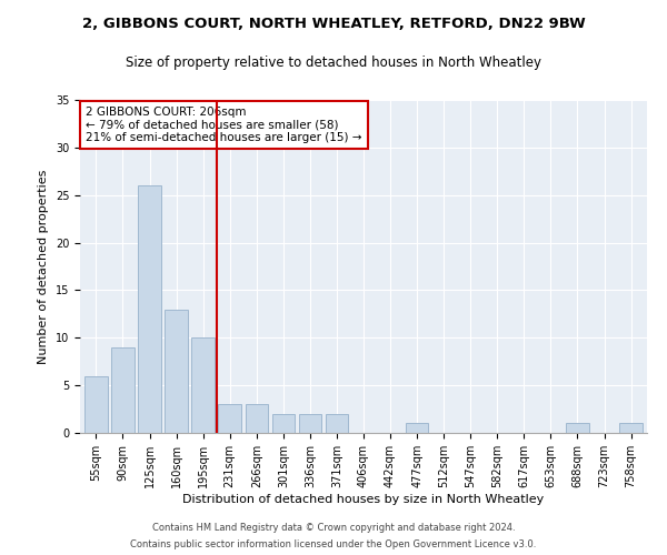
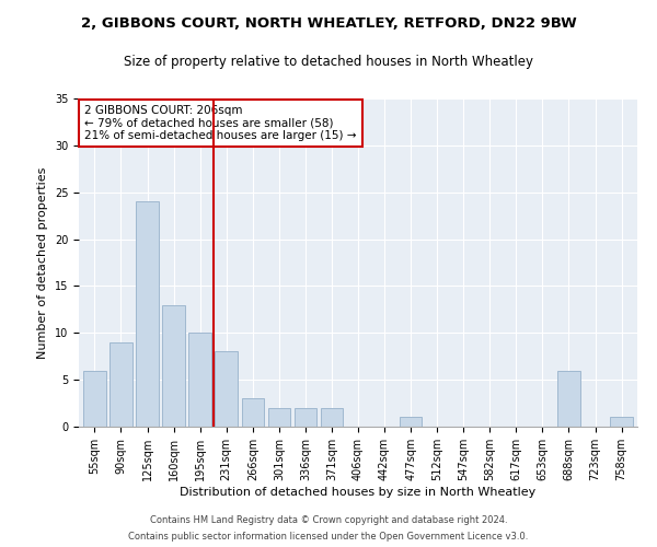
125sqm: 26 -> 24
231sqm: 3 -> 8
688sqm: 1 -> 6
